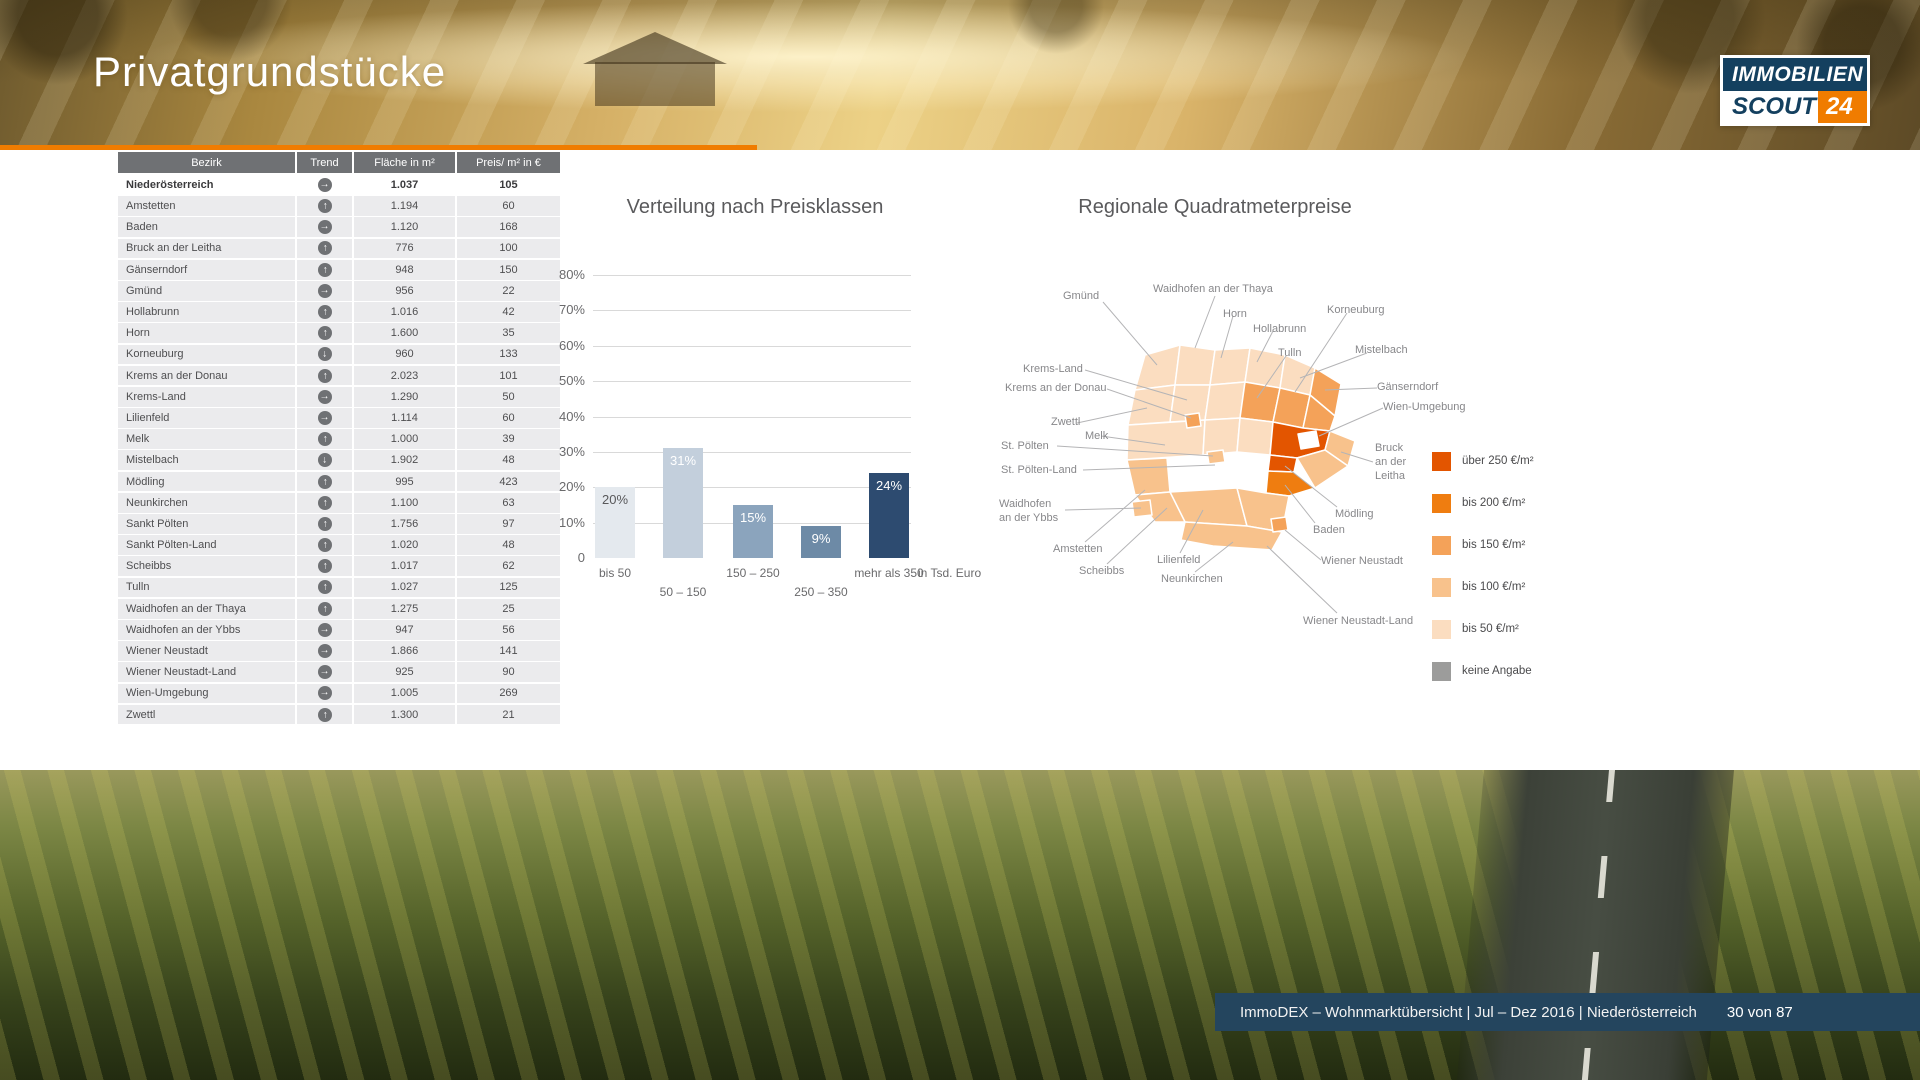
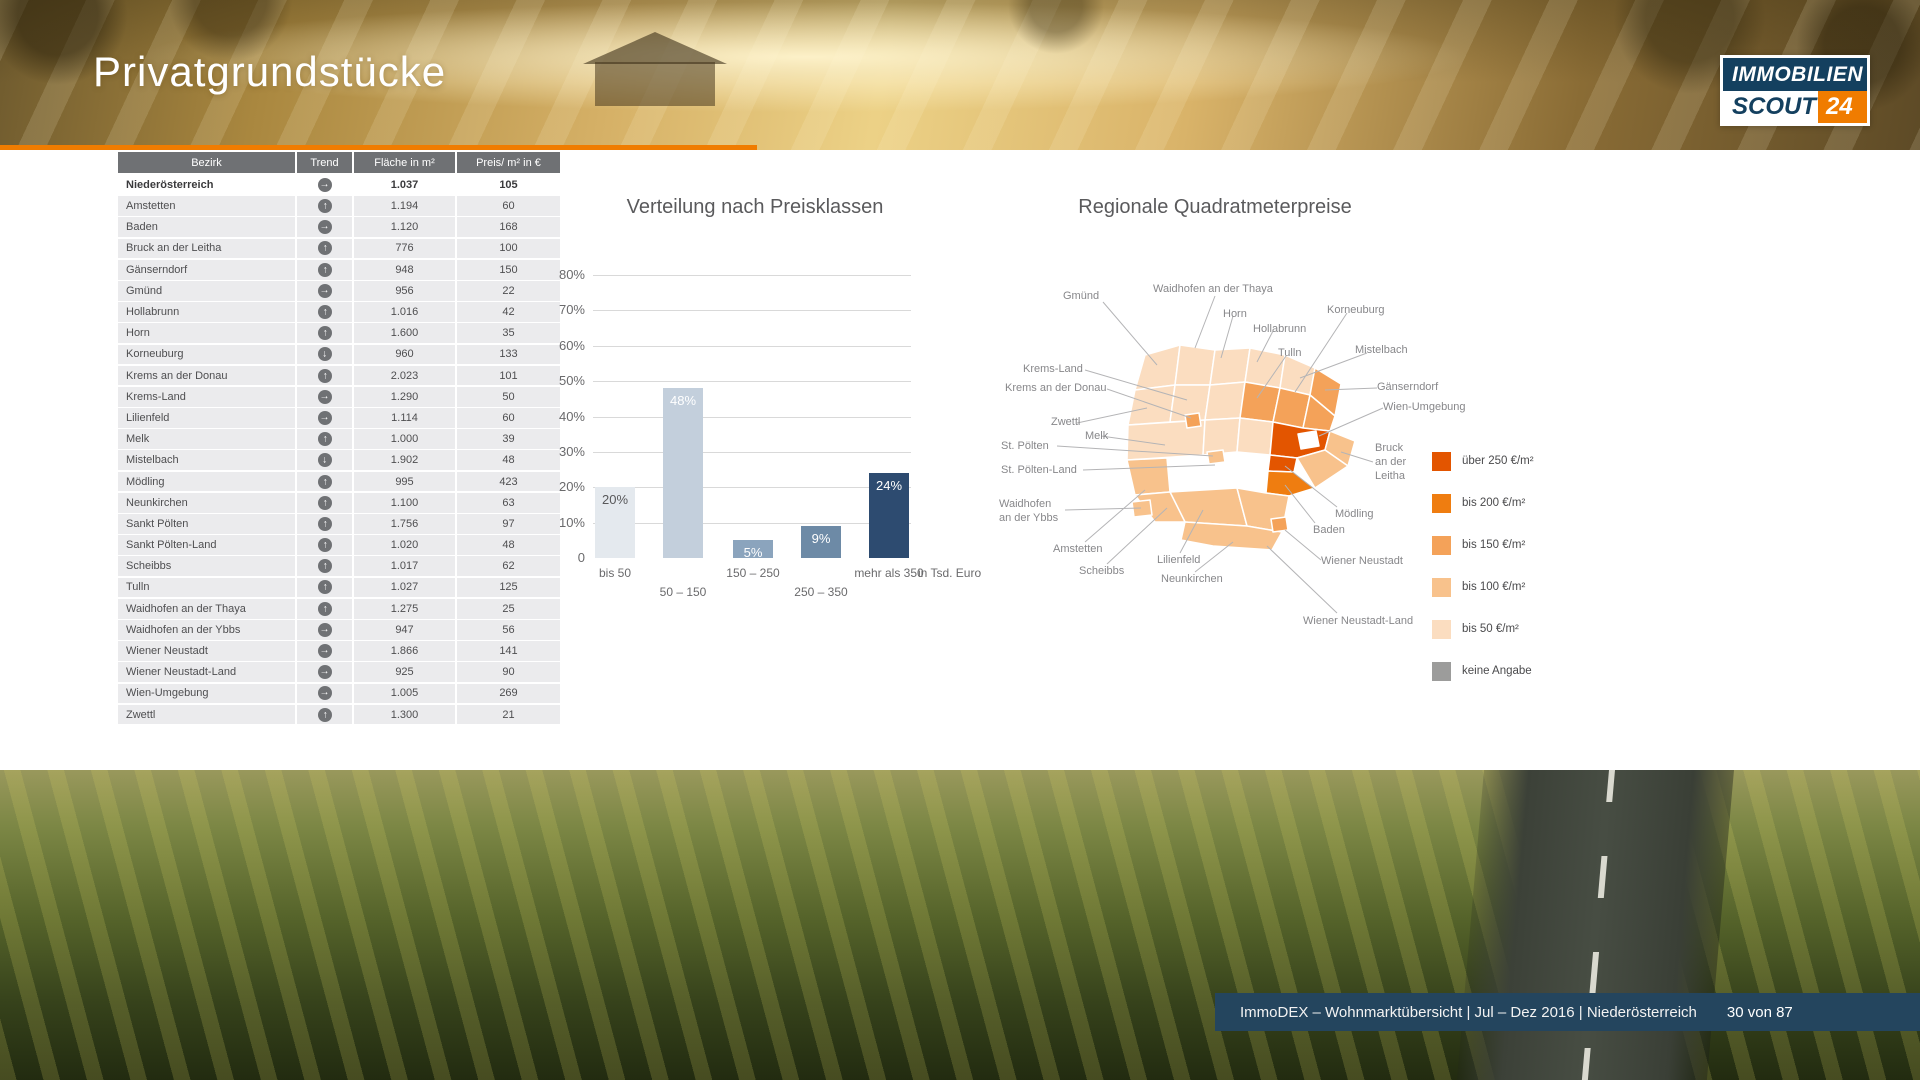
50 – 150: 31% -> 48%
150 – 250: 15% -> 5%
